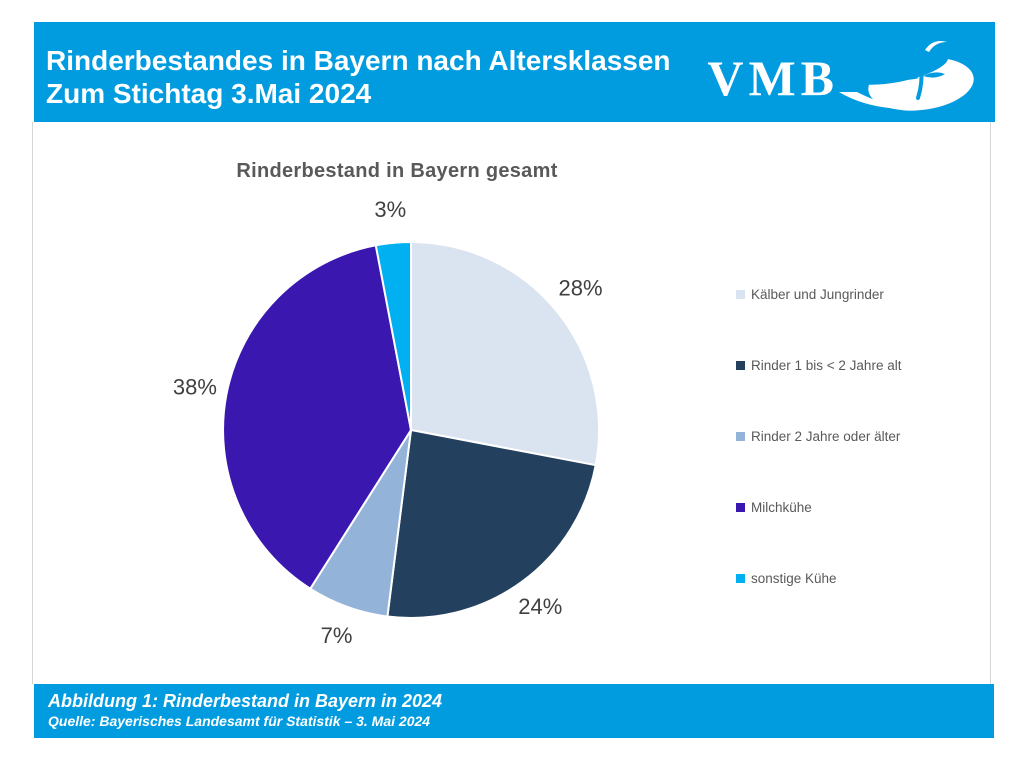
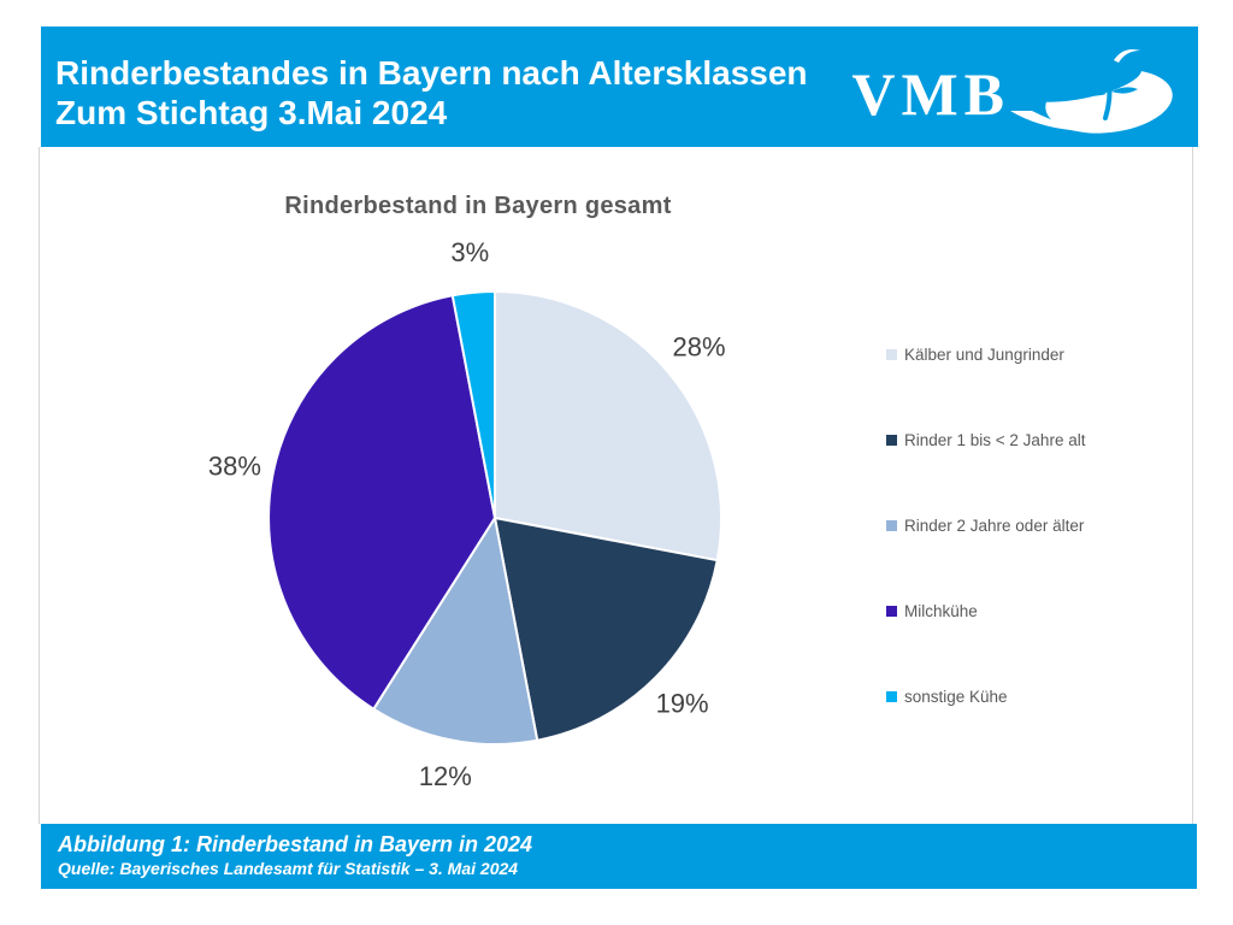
Rinder 1 bis < 2 Jahre alt: 24% -> 19%
Rinder 2 Jahre oder älter: 7% -> 12%
